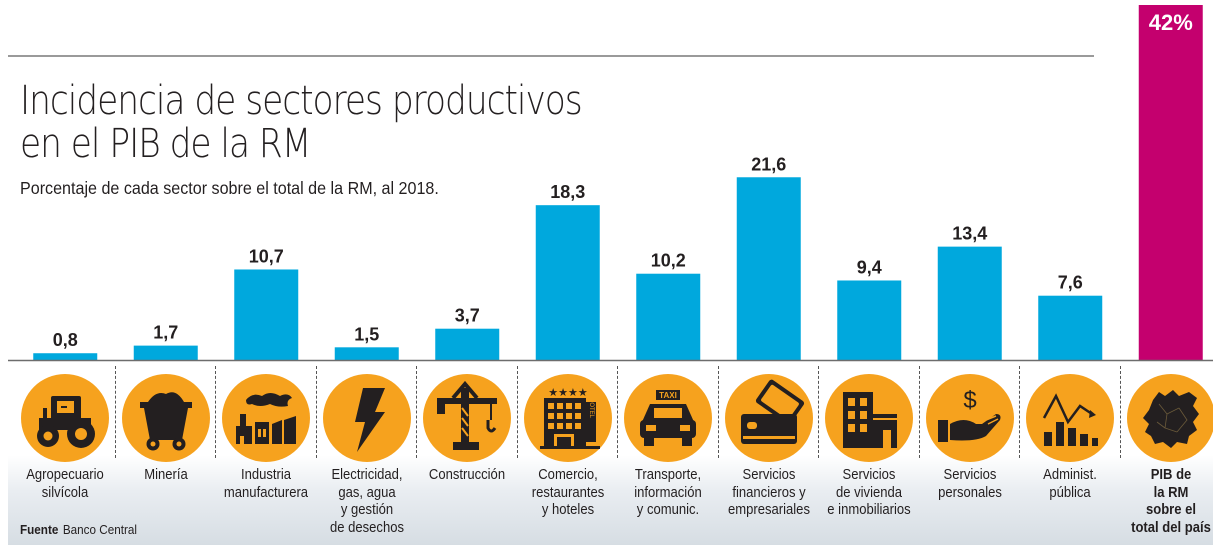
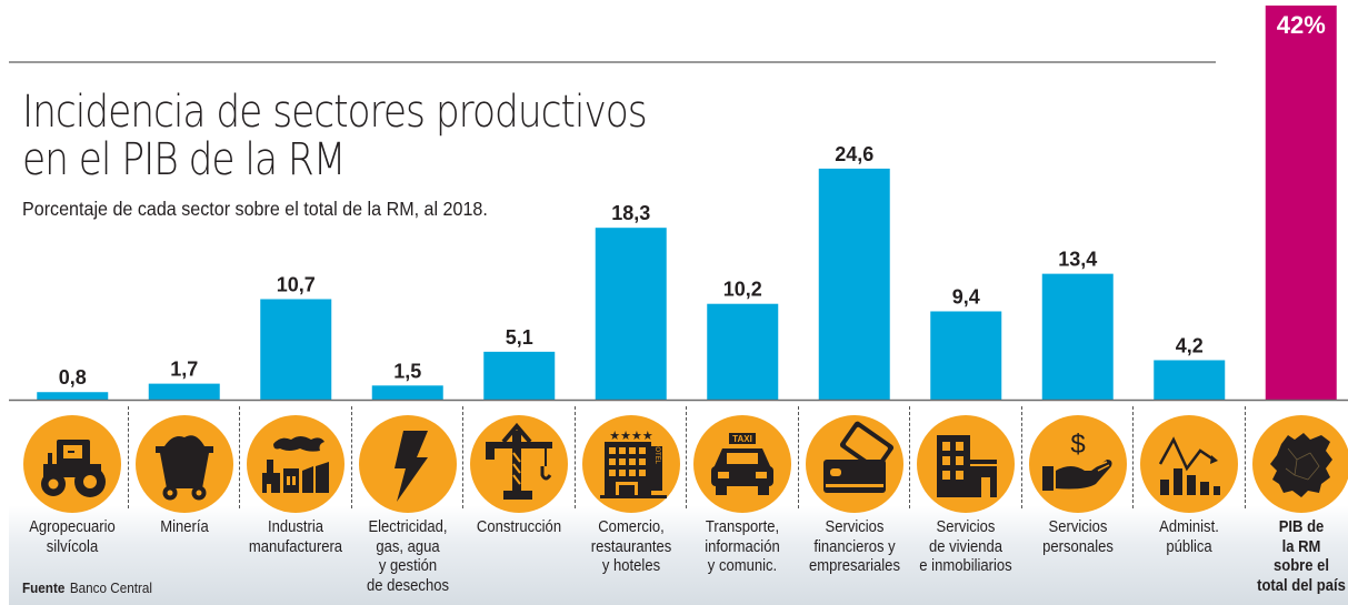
Construcción: 3,7 -> 5,1
Servicios financieros y empresariales: 21,6 -> 24,6
Administ. pública: 7,6 -> 4,2
